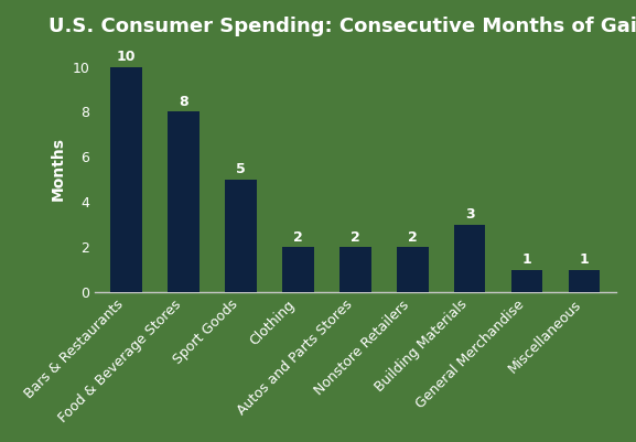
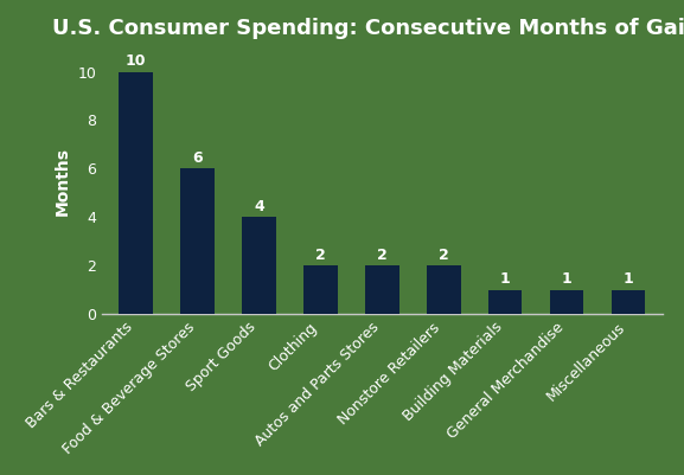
Food & Beverage Stores: 8 -> 6
Sport Goods: 5 -> 4
Building Materials: 3 -> 1
